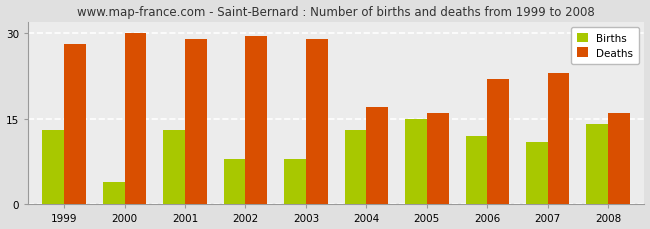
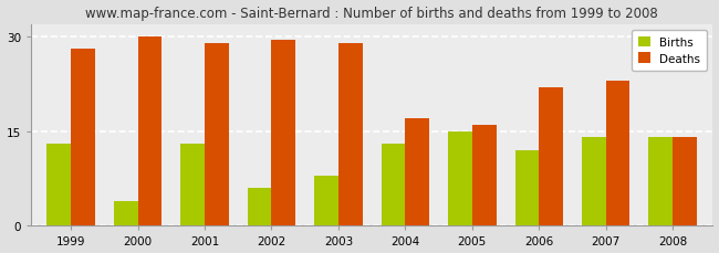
Births/2002: 8 -> 6
Births/2007: 11 -> 14
Deaths/2008: 16.0 -> 14.0
